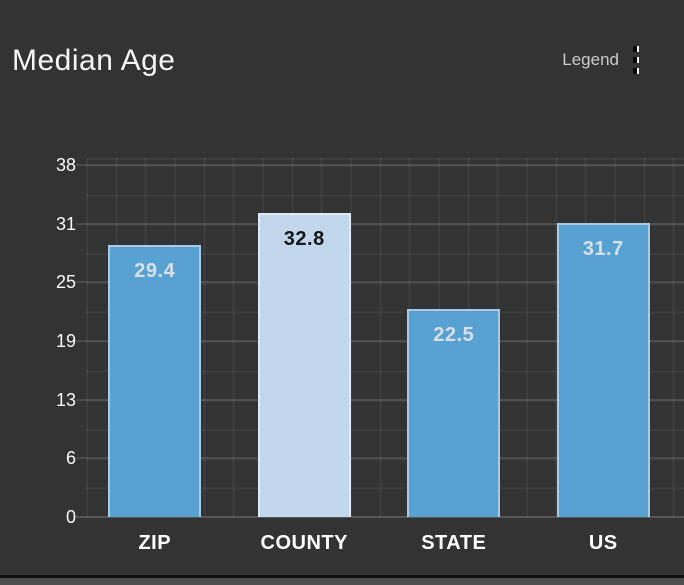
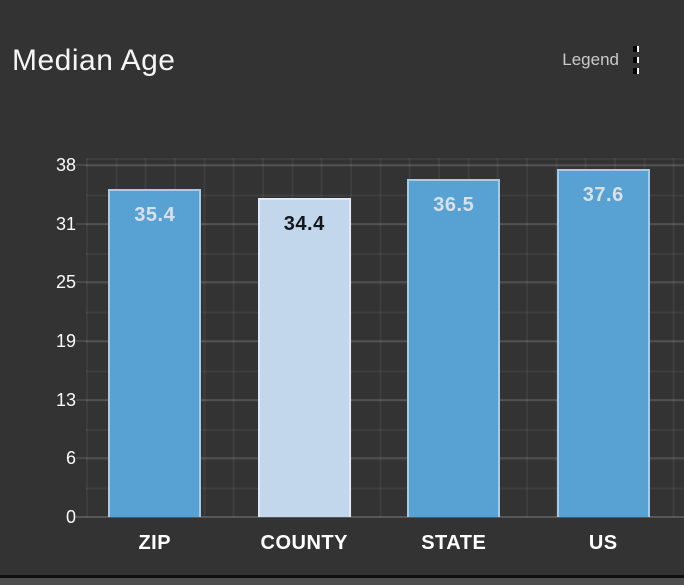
ZIP: 29.4 -> 35.4
COUNTY: 32.8 -> 34.4
STATE: 22.5 -> 36.5
US: 31.7 -> 37.6
